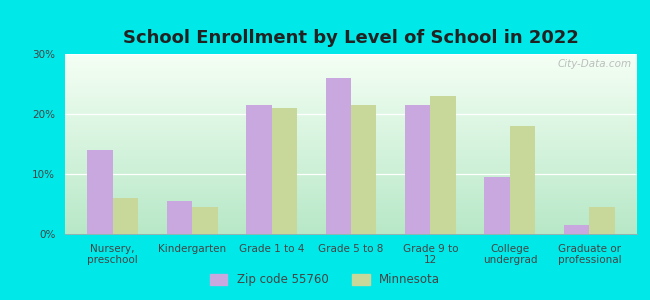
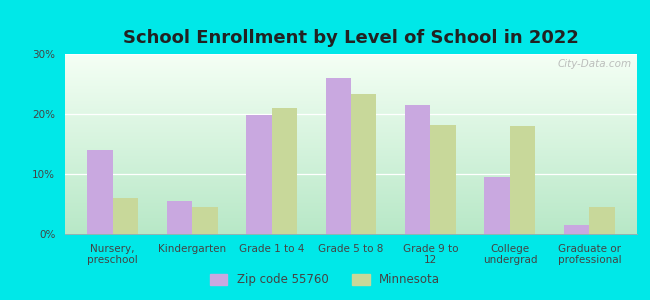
Zip code 55760/Grade 1 to 4: 21.5% -> 19.8%
Minnesota/Grade 5 to 8: 21.5% -> 23.4%
Minnesota/Grade 9 to 12: 23.0% -> 18.2%
